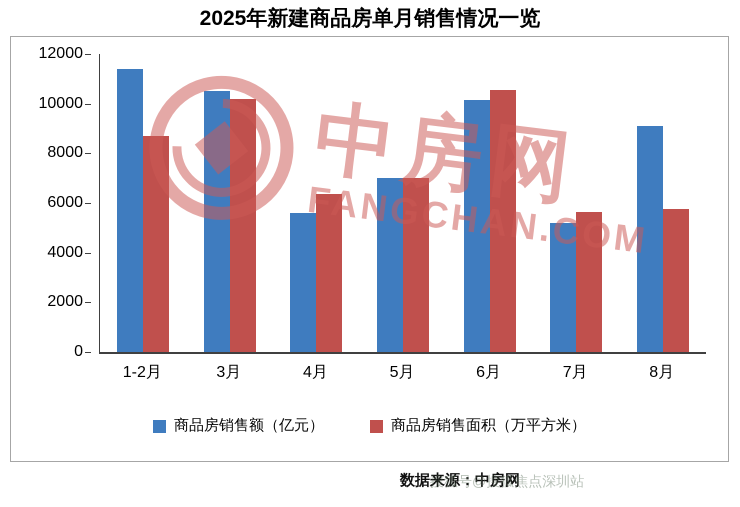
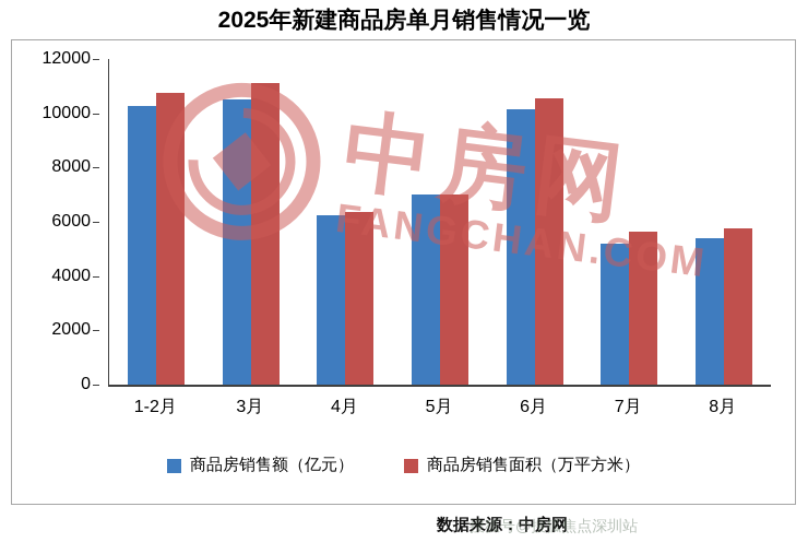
商品房销售额（亿元）/1-2月: 11400 -> 10200
商品房销售面积（万平方米）/1-2月: 8700 -> 10800
商品房销售面积（万平方米）/3月: 10200 -> 11100
商品房销售额（亿元）/4月: 5600 -> 6200
商品房销售额（亿元）/8月: 9100 -> 5400
